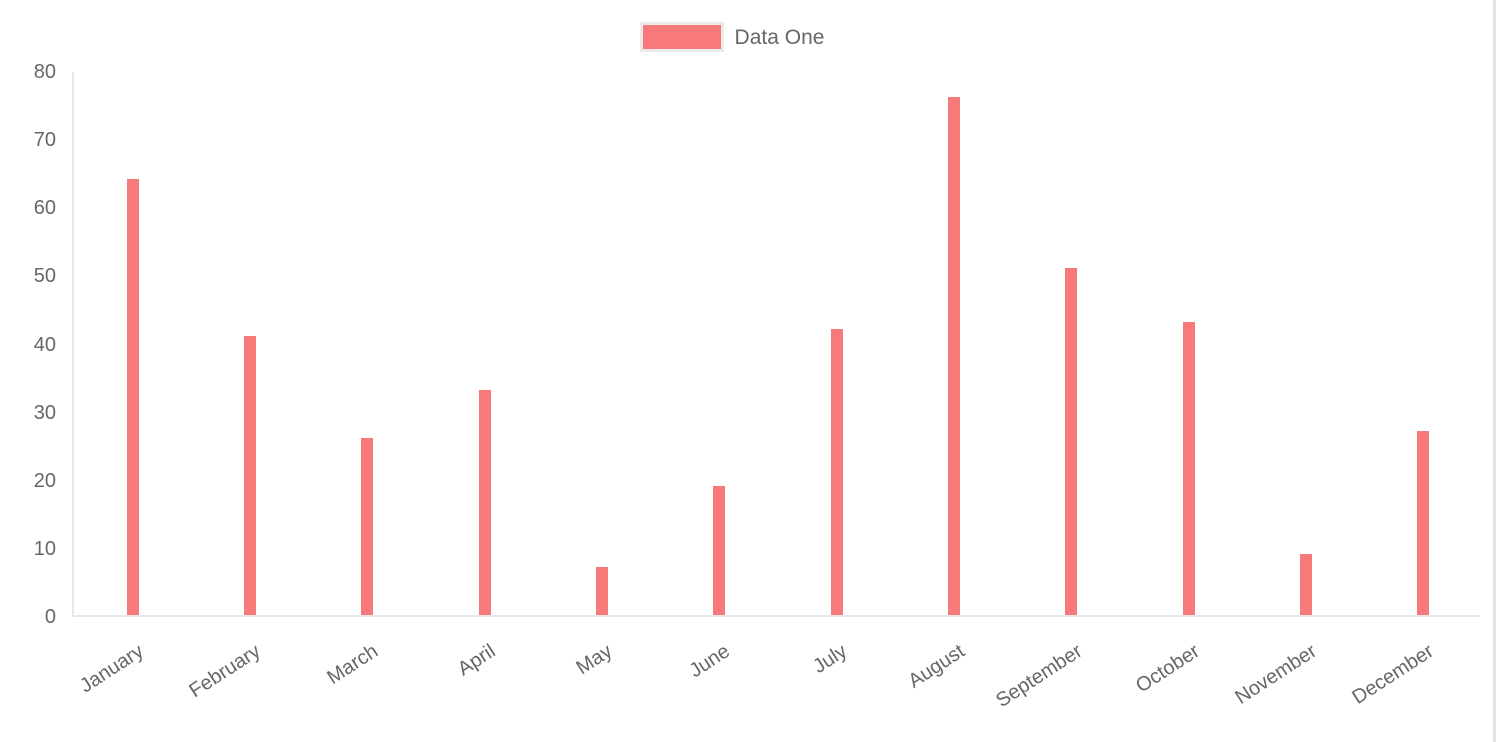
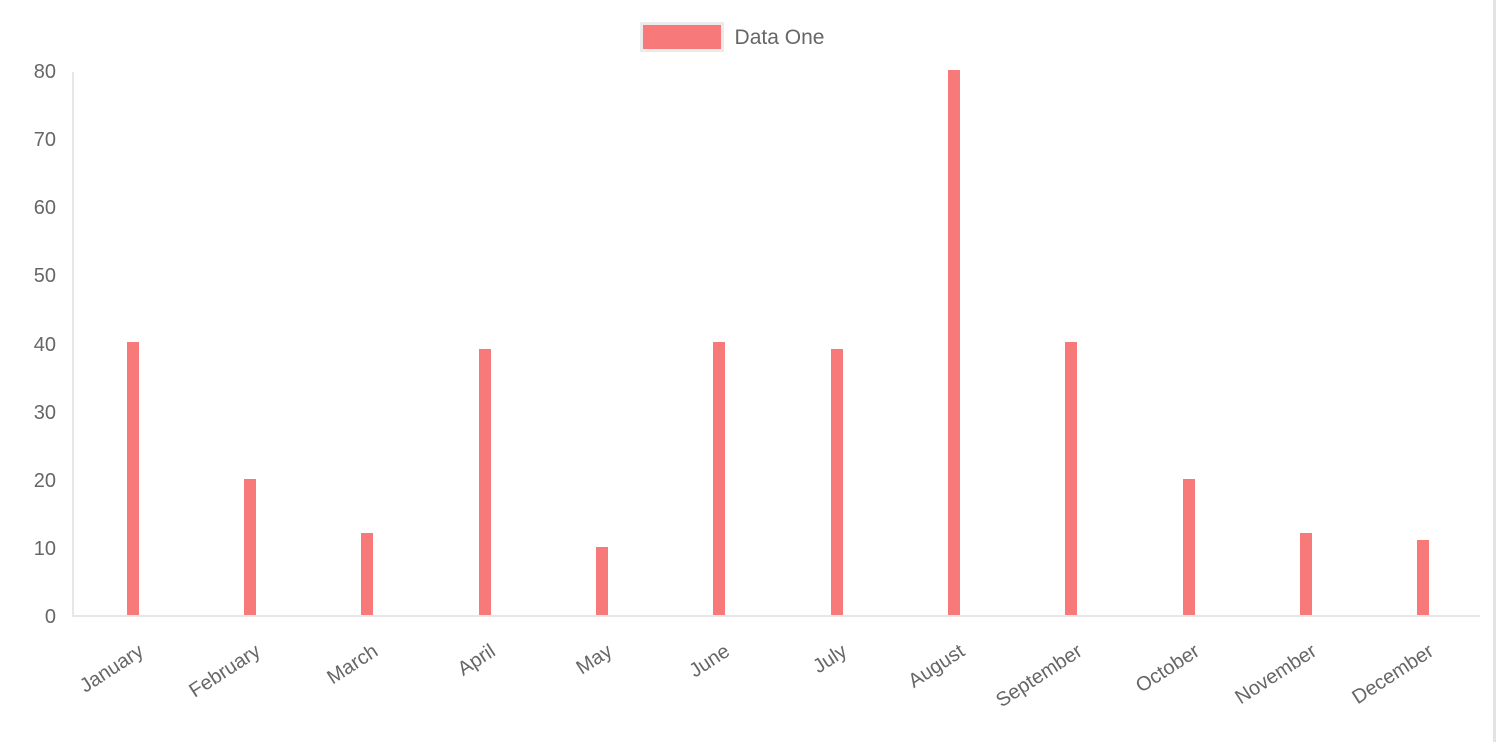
January: 64 -> 40
February: 41 -> 20
March: 26 -> 12
April: 33 -> 39
May: 7 -> 10
June: 19 -> 40
July: 42 -> 39
August: 76 -> 80
September: 51 -> 40
October: 43 -> 20
November: 9 -> 12
December: 27 -> 11
